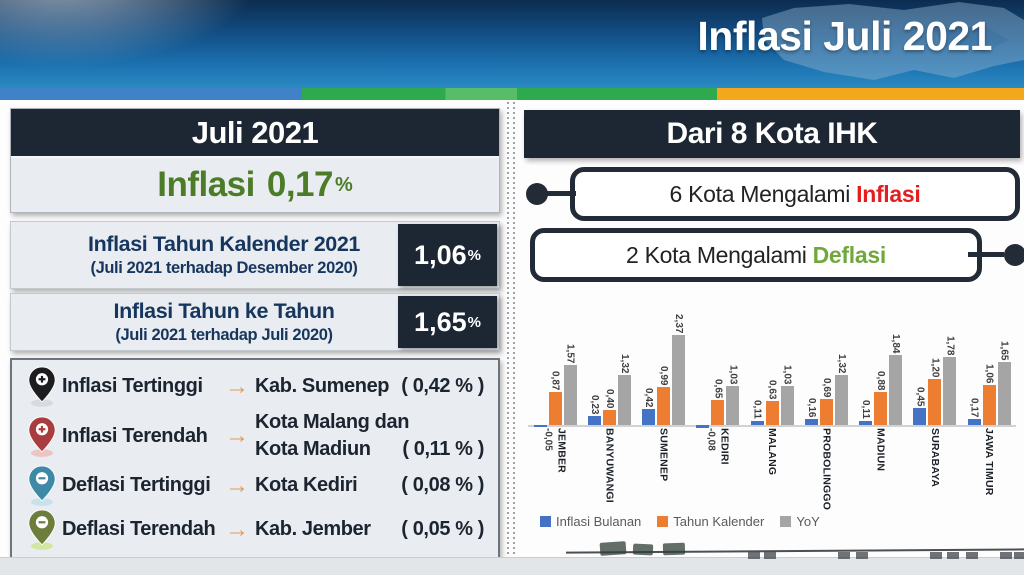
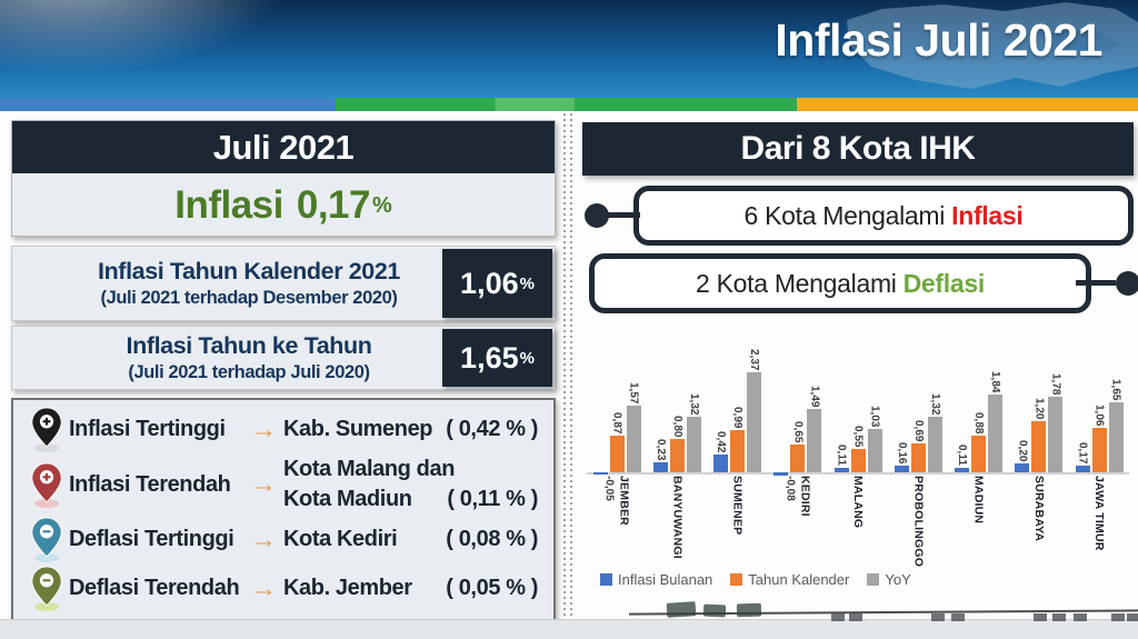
Tahun Kalender/BANYUWANGI: 0,40 -> 0,80
YoY/KEDIRI: 1,03 -> 1,49
Tahun Kalender/MALANG: 0,63 -> 0,55
Inflasi Bulanan/SURABAYA: 0,45 -> 0,20
